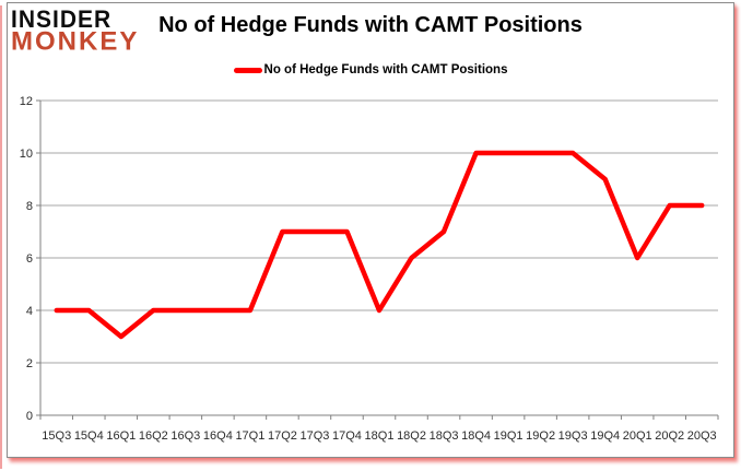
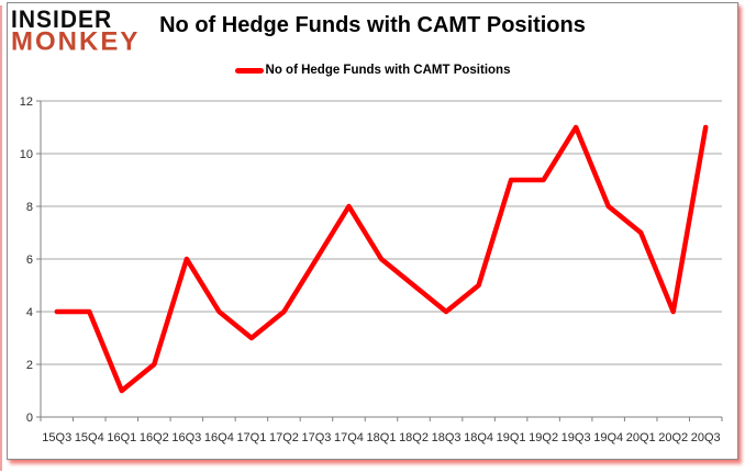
16Q1: 3 -> 1
16Q2: 4 -> 2
16Q3: 4 -> 6
17Q1: 4 -> 3
17Q2: 7 -> 4
17Q3: 7 -> 6
17Q4: 7 -> 8
18Q1: 4 -> 6
18Q2: 6 -> 5
18Q3: 7 -> 4
18Q4: 10 -> 5
19Q1: 10 -> 9
19Q2: 10 -> 9
19Q3: 10 -> 11
19Q4: 9 -> 8
20Q1: 6 -> 7
20Q2: 8 -> 4
20Q3: 8 -> 11
